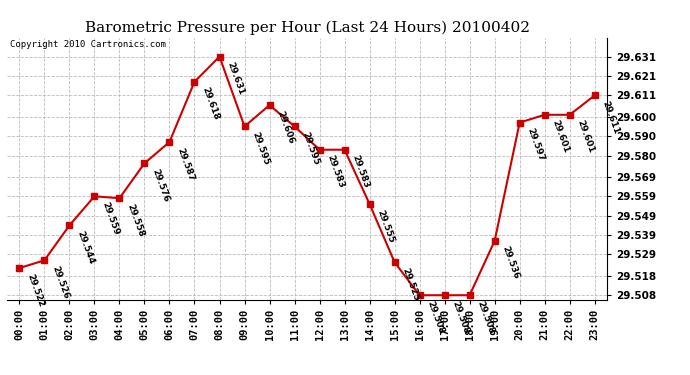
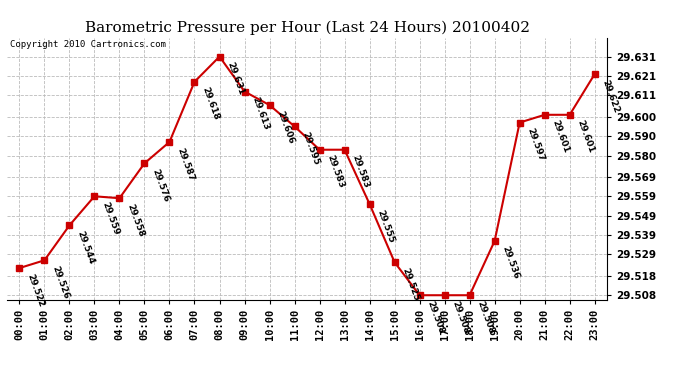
09:00: 29.595 -> 29.613
23:00: 29.611 -> 29.622
